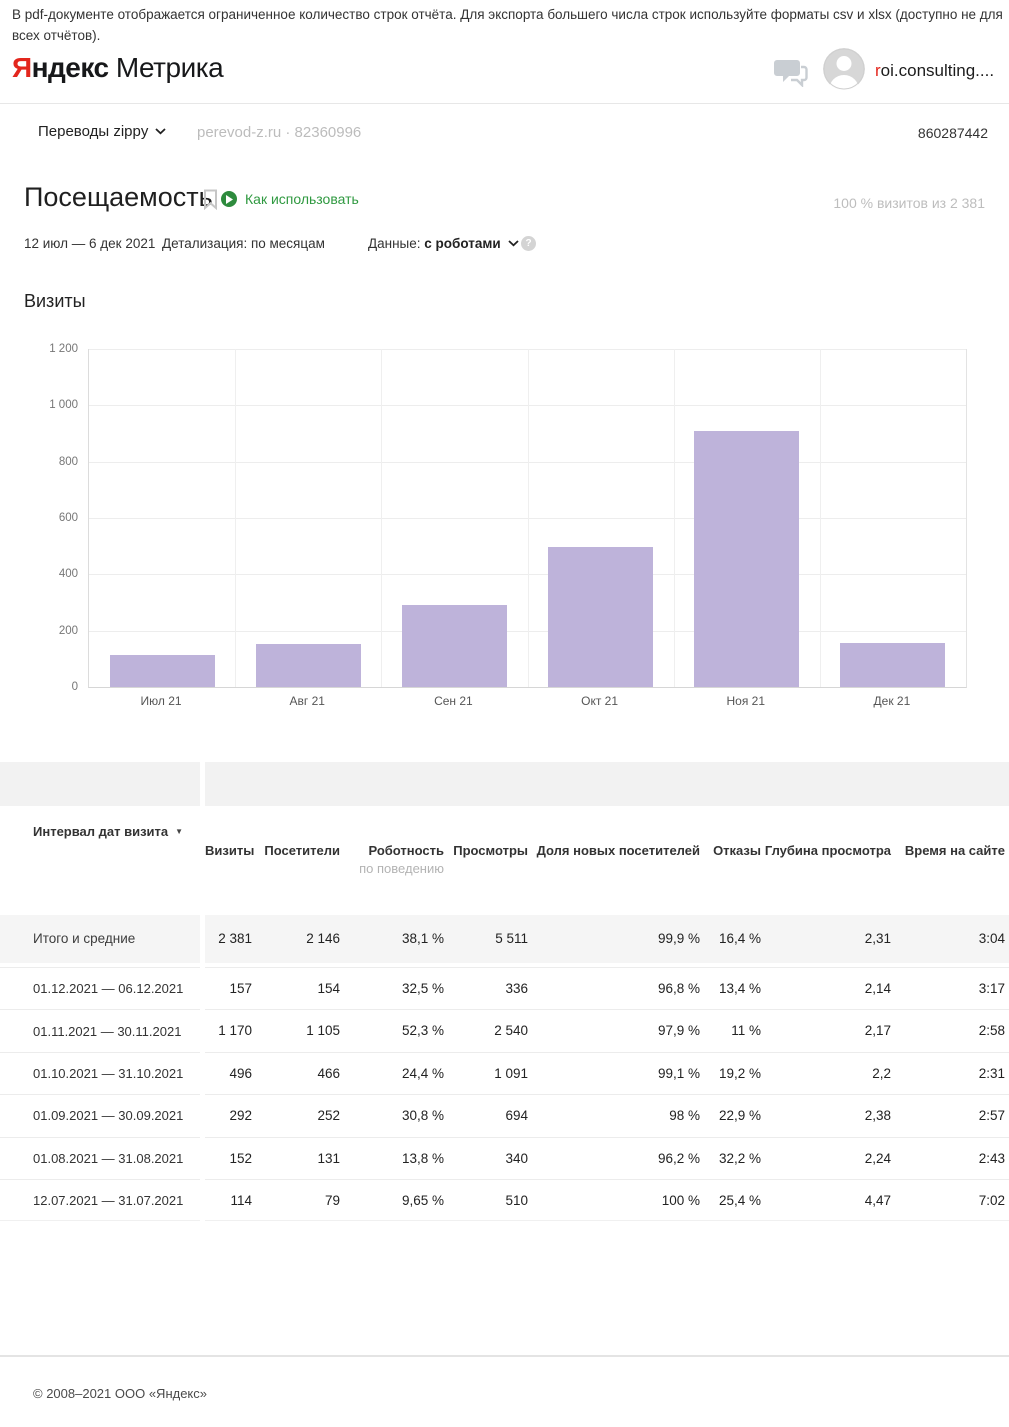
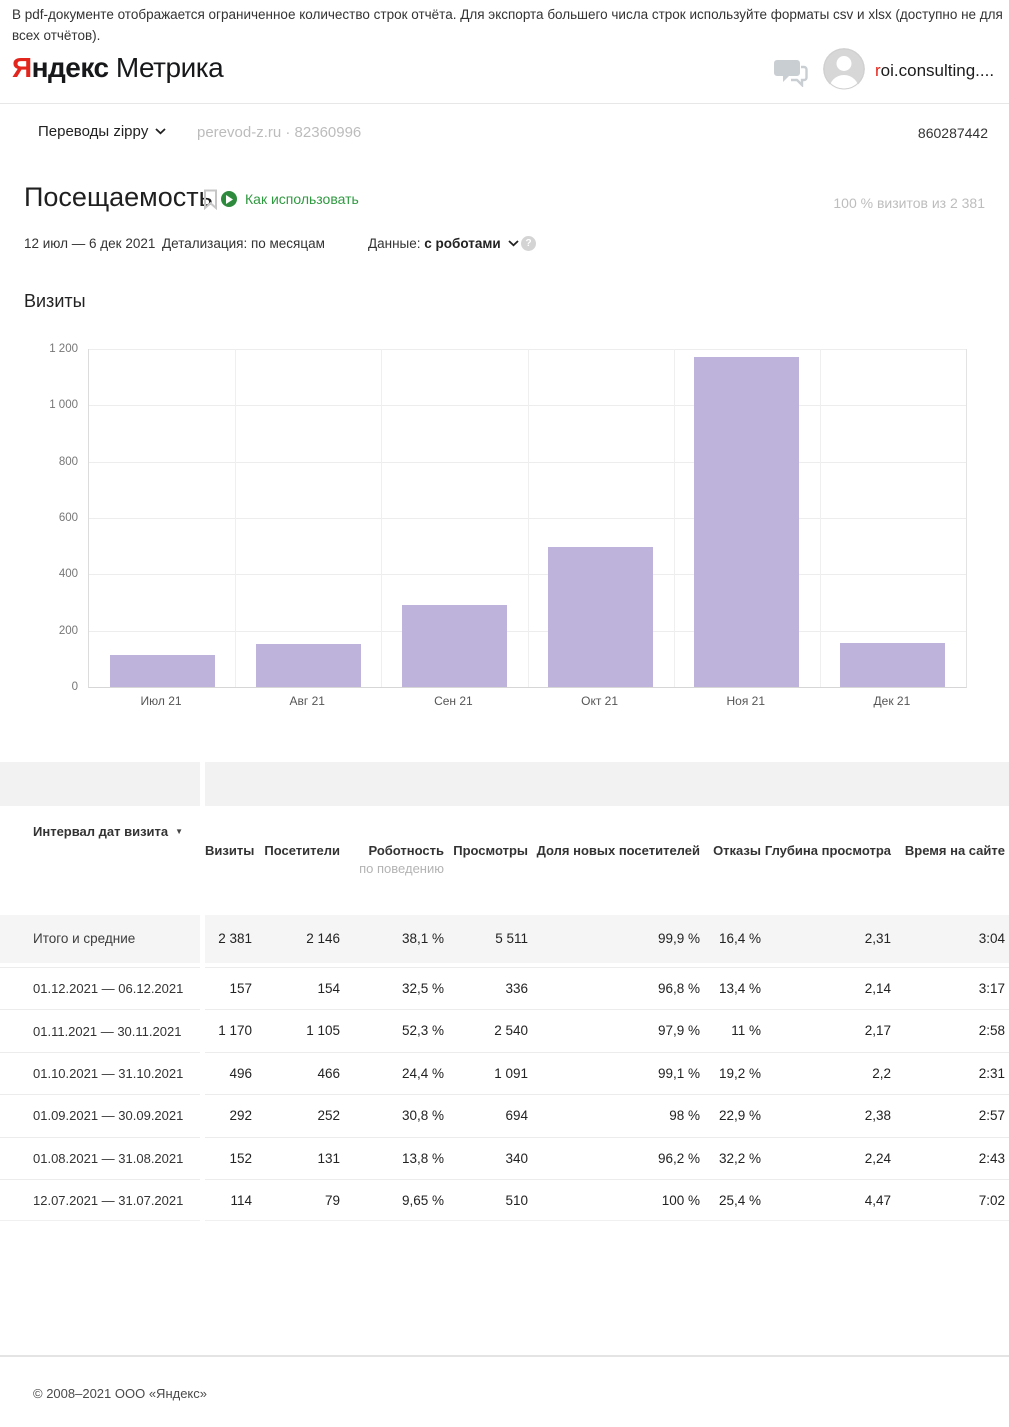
Ноя 21: 910 -> 1170
